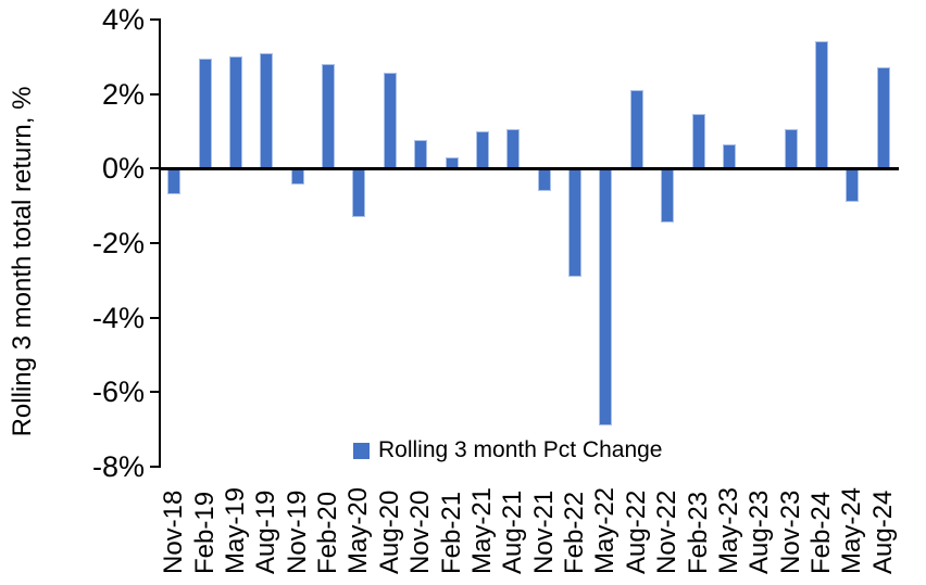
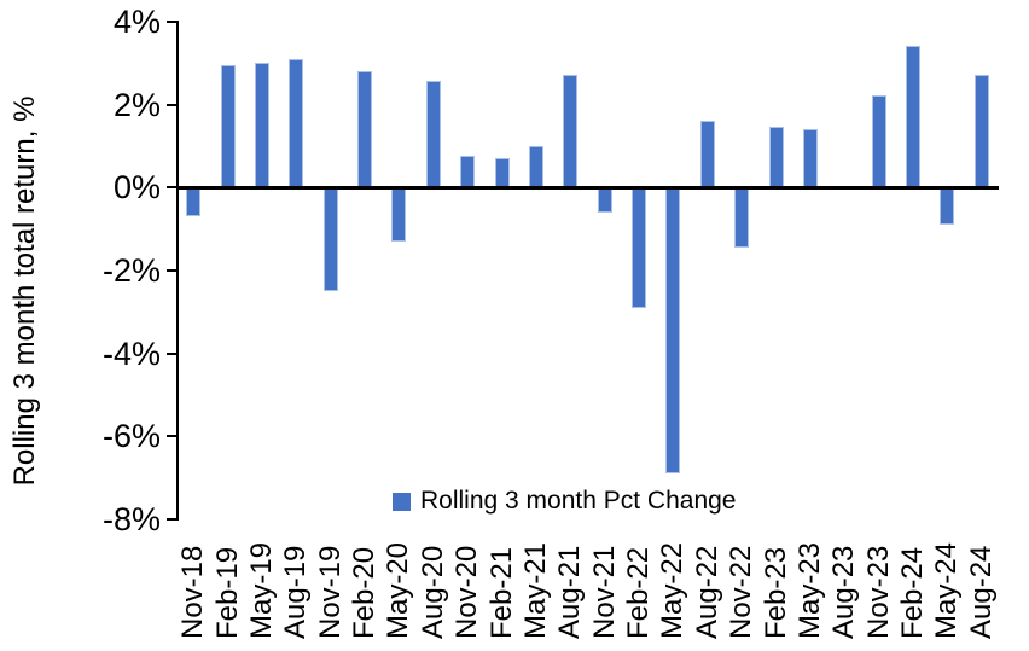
Nov-19: -0.5% -> -2.5%
Feb-21: 0.3% -> 0.7%
Aug-21: 1.1% -> 2.7%
Aug-22: 2.1% -> 1.6%
May-23: 0.7% -> 1.4%
Nov-23: 1.1% -> 2.2%
